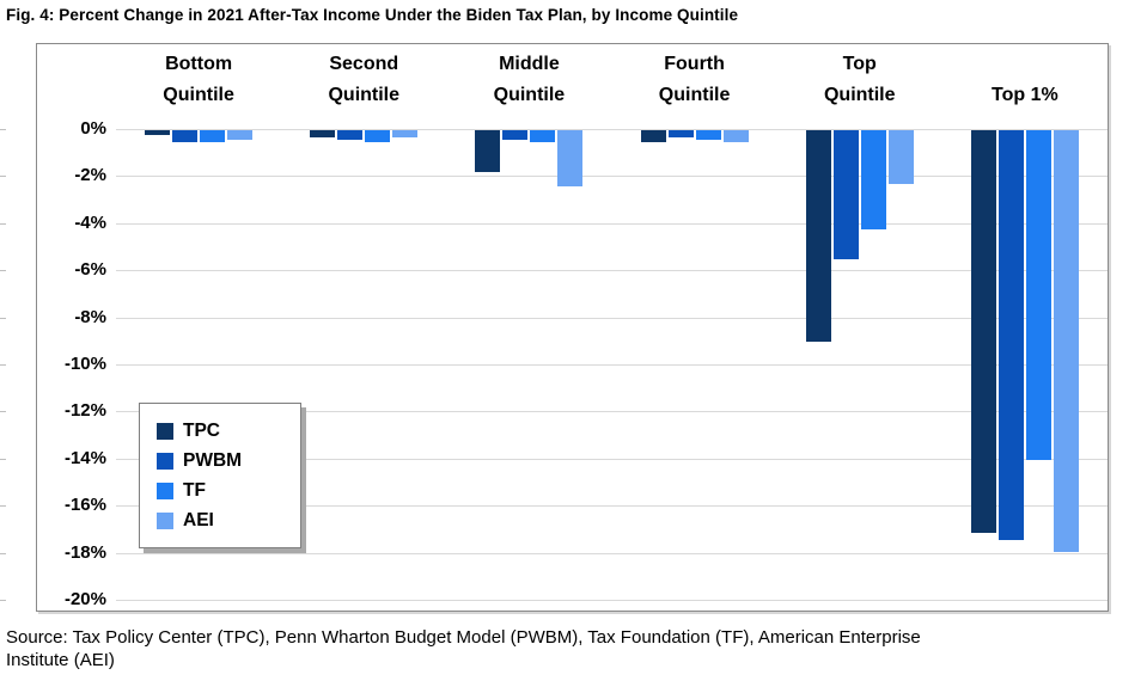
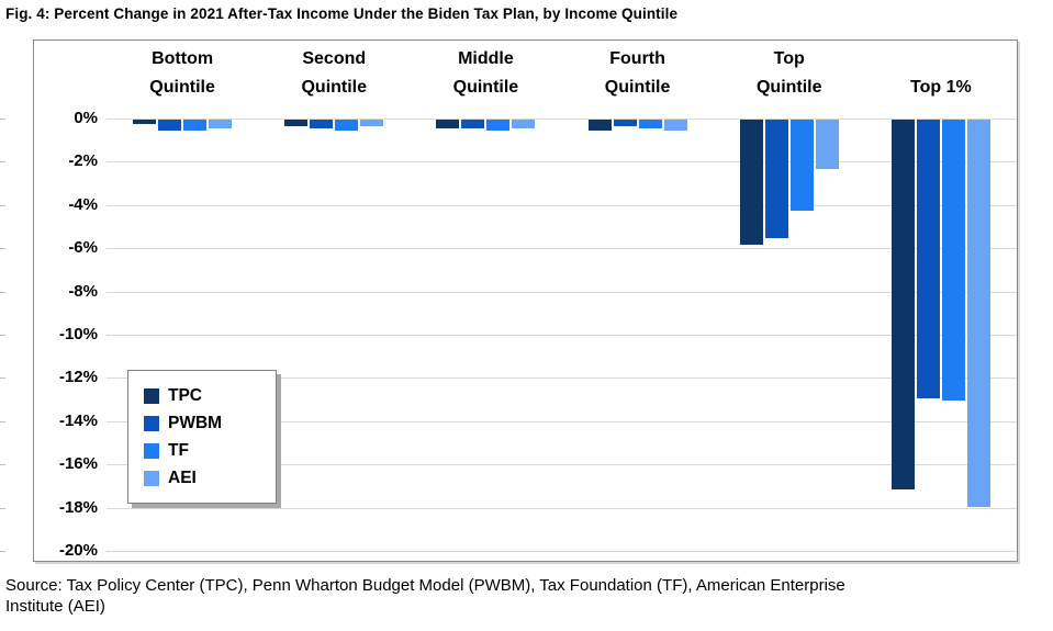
TPC/Middle Quintile: -1.8% -> -0.4%
AEI/Middle Quintile: -2.4% -> -0.4%
TPC/Top Quintile: -9.0% -> -5.8%
PWBM/Top 1%: -17.4% -> -12.9%
TF/Top 1%: -14.0% -> -13.0%
